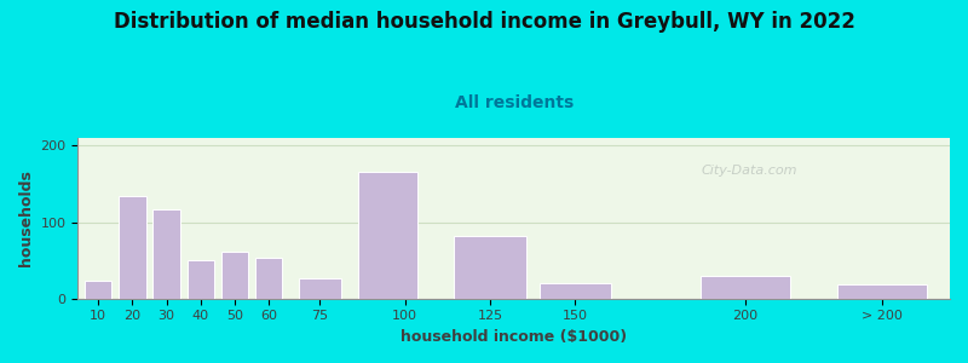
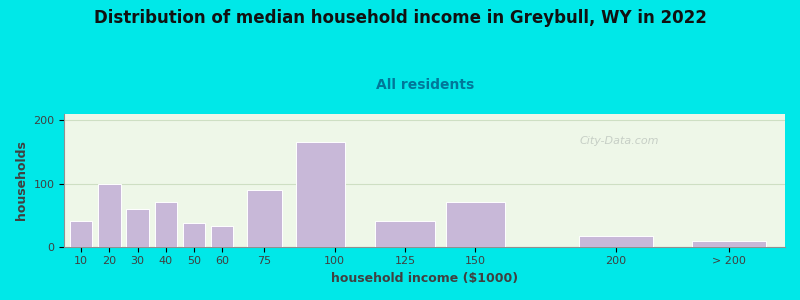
10: 24 -> 40
20: 134 -> 100
30: 116 -> 60
40: 50 -> 70
50: 62 -> 38
60: 54 -> 33
75: 26 -> 90
125: 82 -> 40
150: 20 -> 70
200: 30 -> 17
> 200: 18 -> 9
